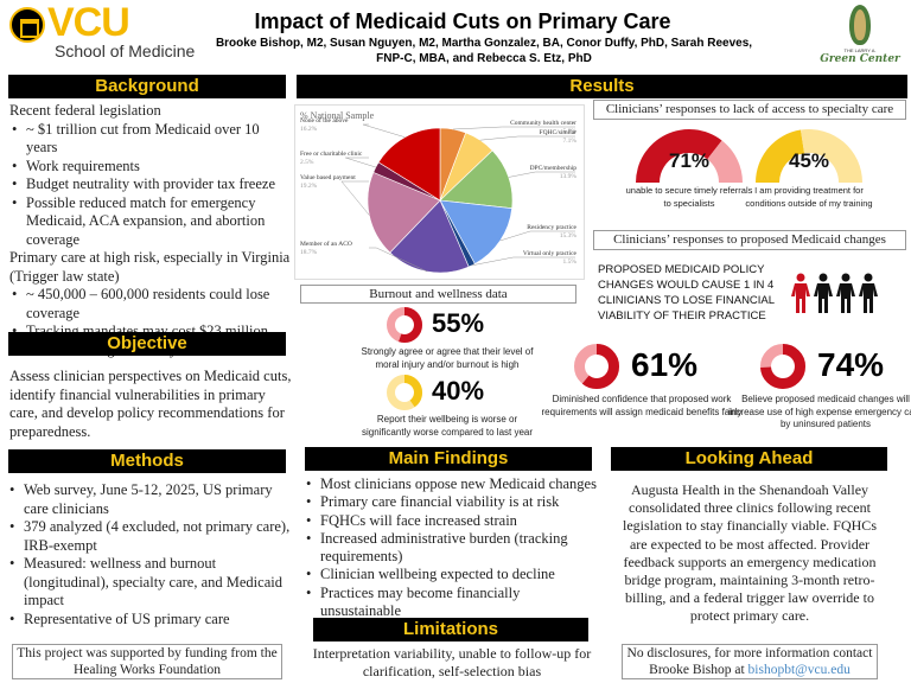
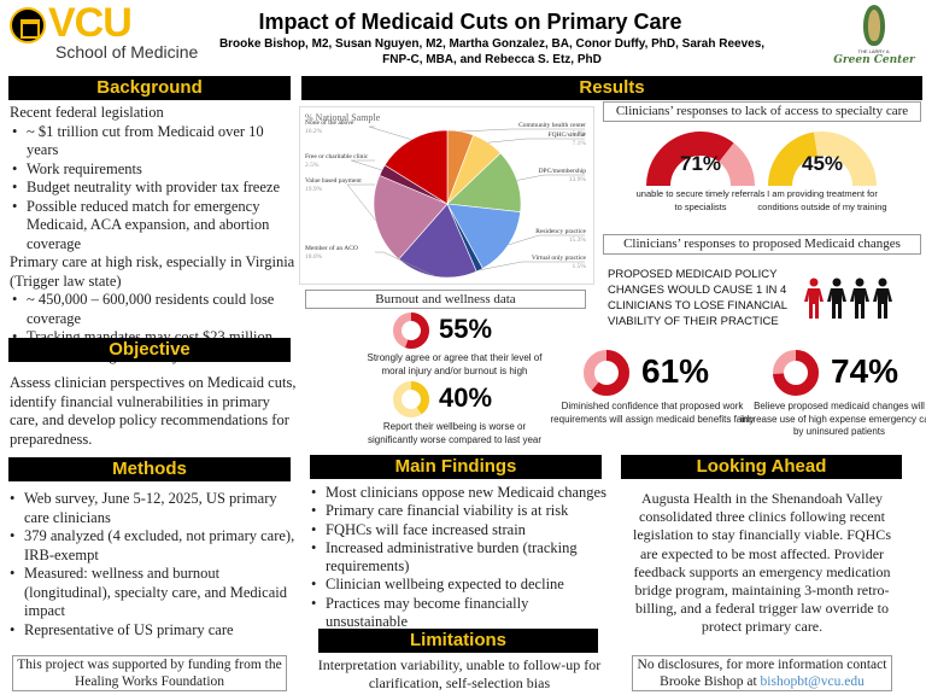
Member of an ACO: 18.7% -> 18.0%
Value based payment: 19.2% -> 19.9%
